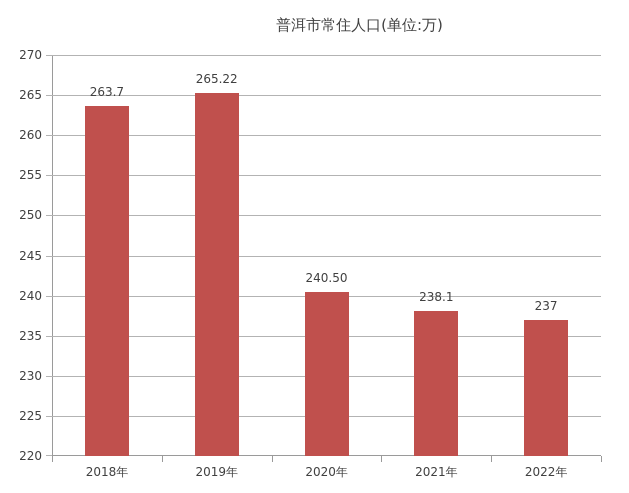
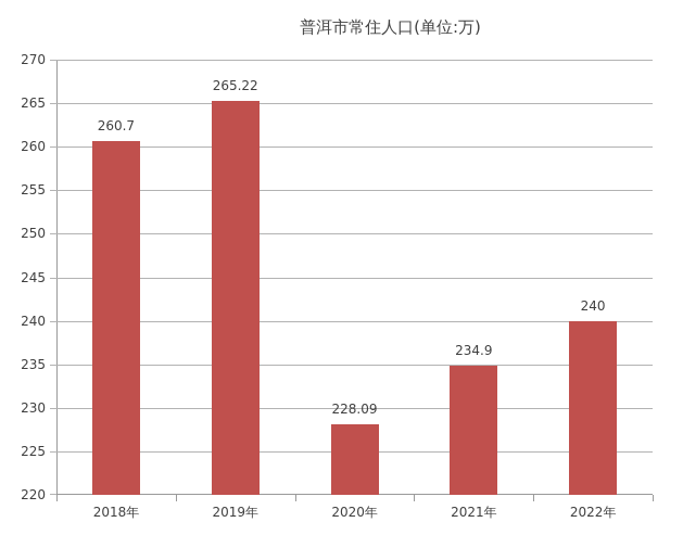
2018年: 263.7 -> 260.7
2020年: 240.50 -> 228.09
2021年: 238.1 -> 234.9
2022年: 237 -> 240
